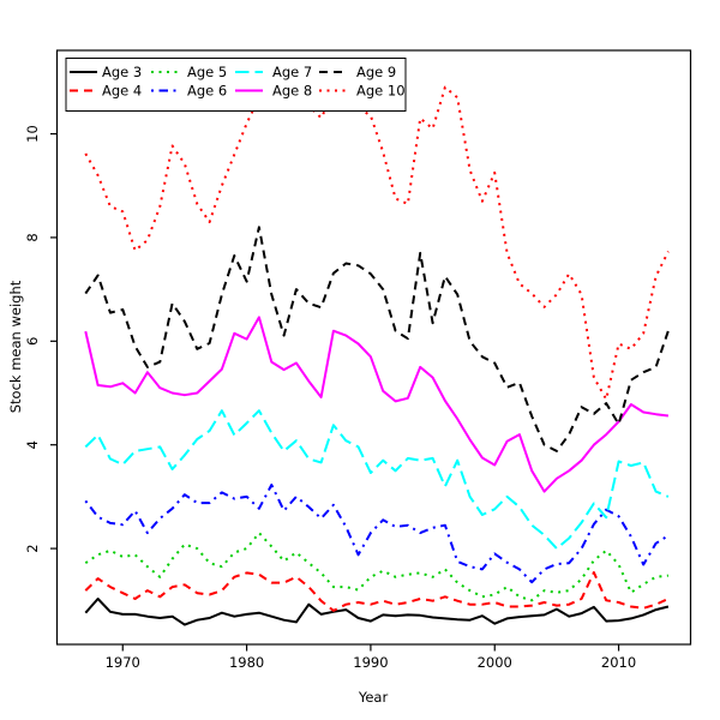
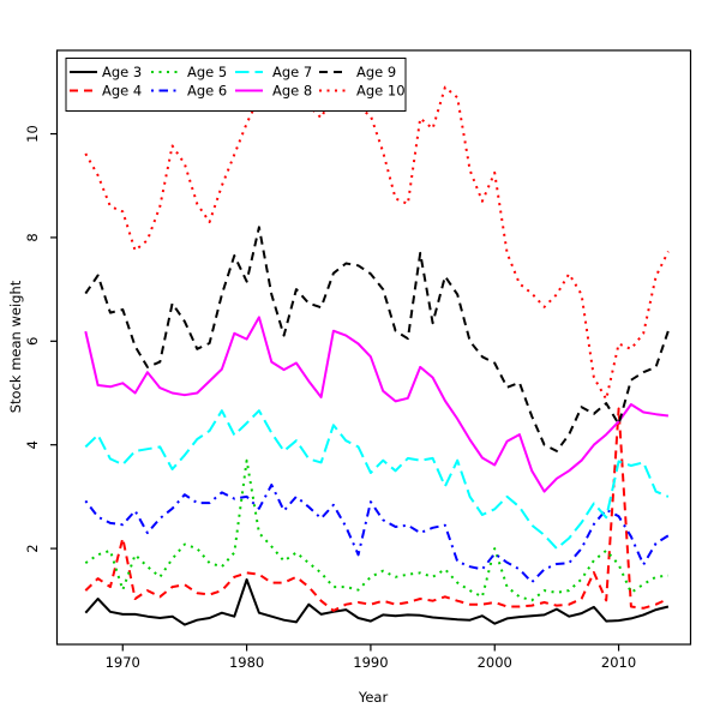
Age 4/1970: 1.1 -> 2.2
Age 5/1970: 1.8 -> 1.2
Age 3/1980: 0.7 -> 1.4
Age 5/1980: 2.0 -> 3.7
Age 6/1990: 2.3 -> 2.9
Age 5/2000: 1.1 -> 2.0
Age 4/2010: 1.0 -> 4.7
